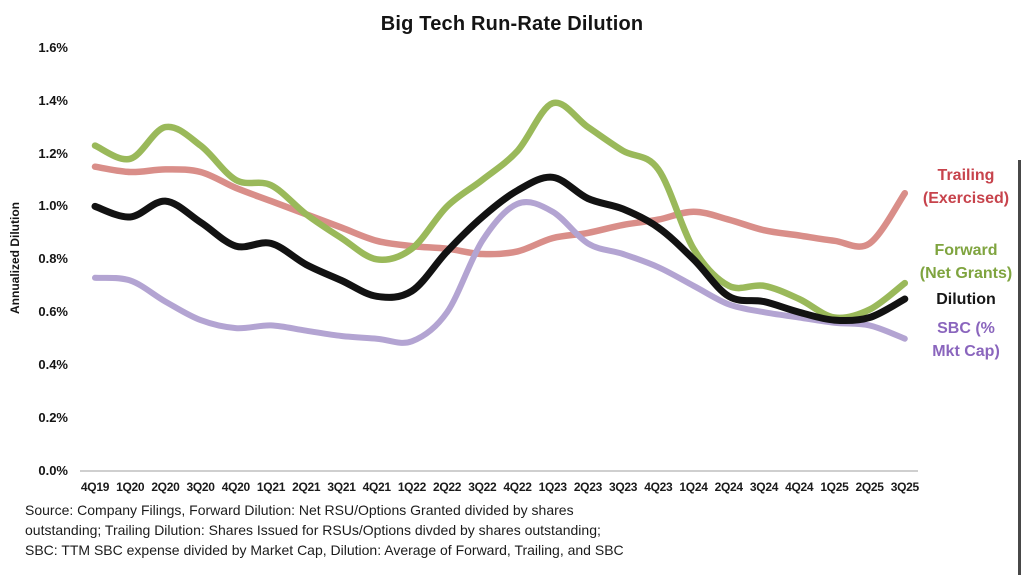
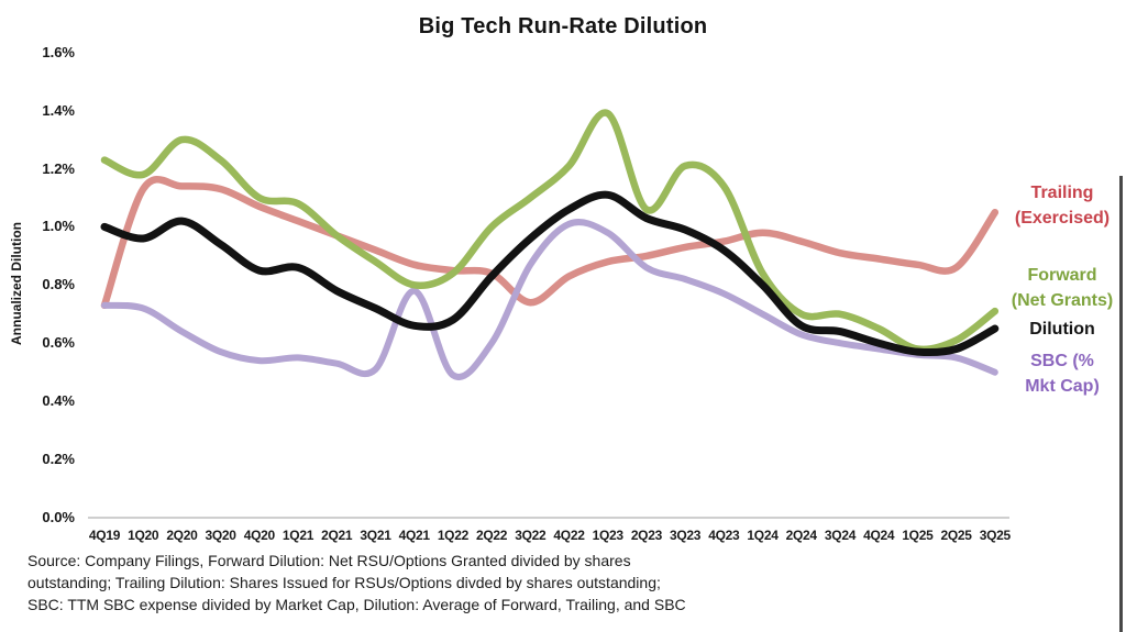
Trailing (Exercised)/4Q19: 1.15% -> 0.73%
SBC (% Mkt Cap)/4Q21: 0.50% -> 0.78%
Trailing (Exercised)/3Q22: 0.82% -> 0.74%
Forward (Net Grants)/2Q23: 1.30% -> 1.06%
